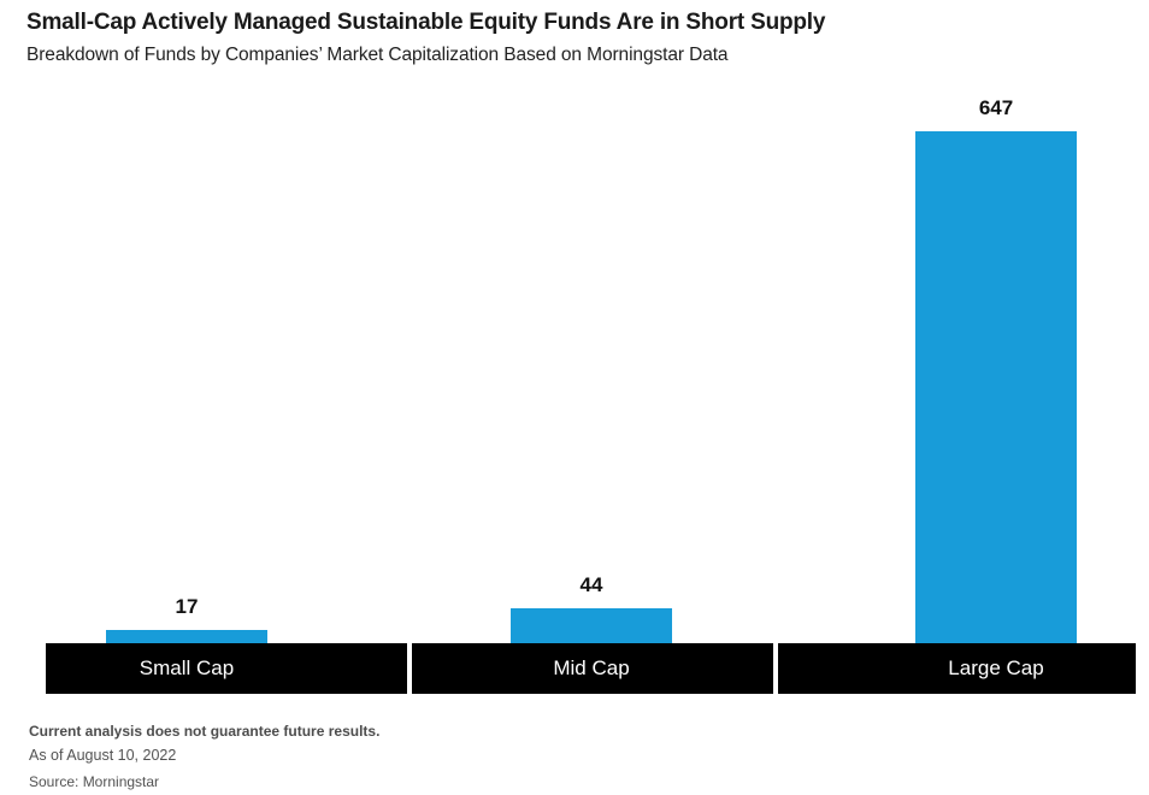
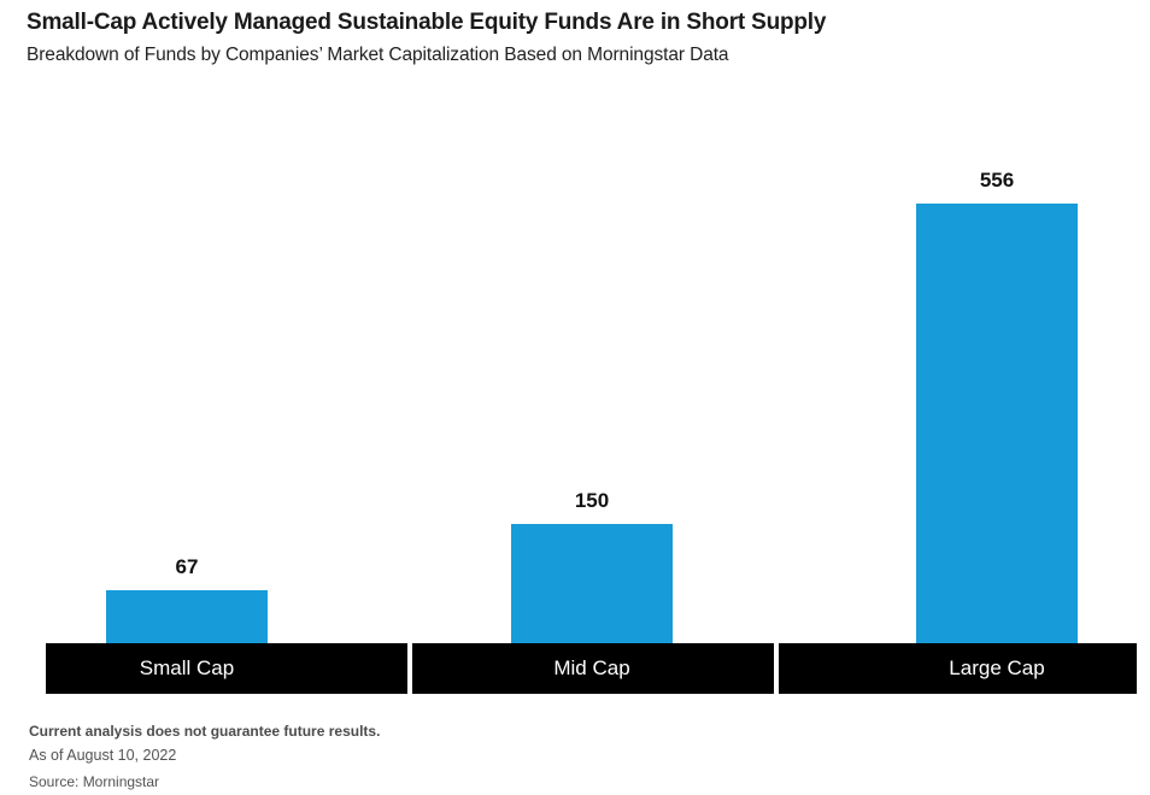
Small Cap: 17 -> 67
Mid Cap: 44 -> 150
Large Cap: 647 -> 556
